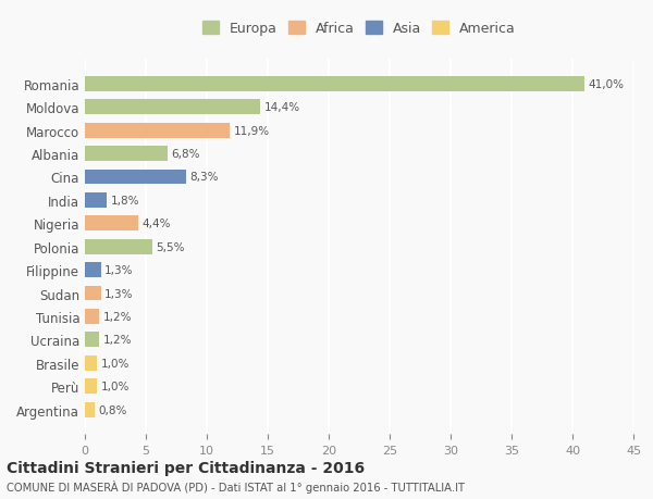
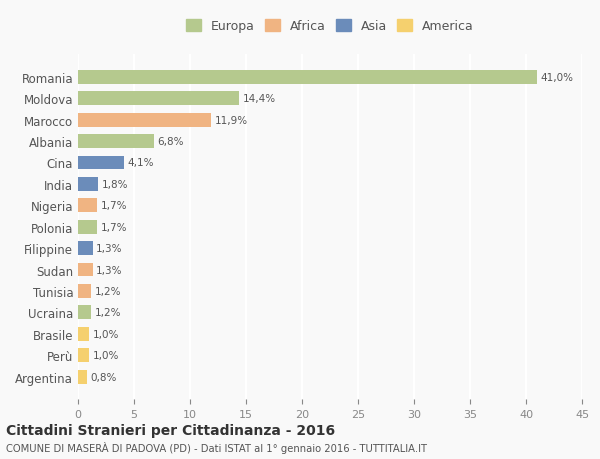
Cina: 8,3% -> 4,1%
Nigeria: 4,4% -> 1,7%
Polonia: 5,5% -> 1,7%
